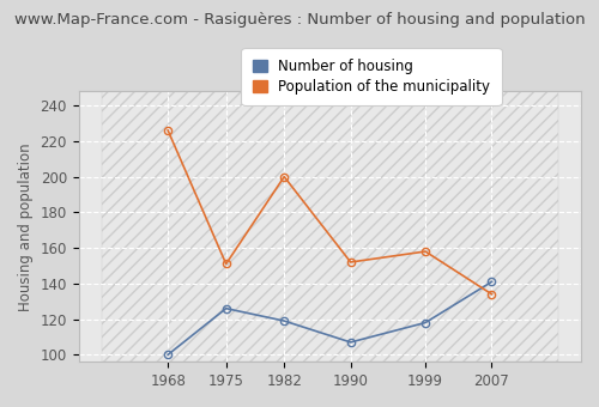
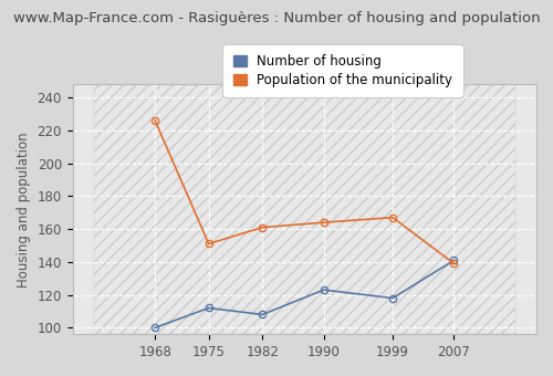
Number of housing/1975: 126 -> 112
Number of housing/1982: 119 -> 108
Population of the municipality/1982: 200 -> 161
Number of housing/1990: 107 -> 123
Population of the municipality/1990: 152 -> 164
Population of the municipality/1999: 158 -> 167
Population of the municipality/2007: 134 -> 139
